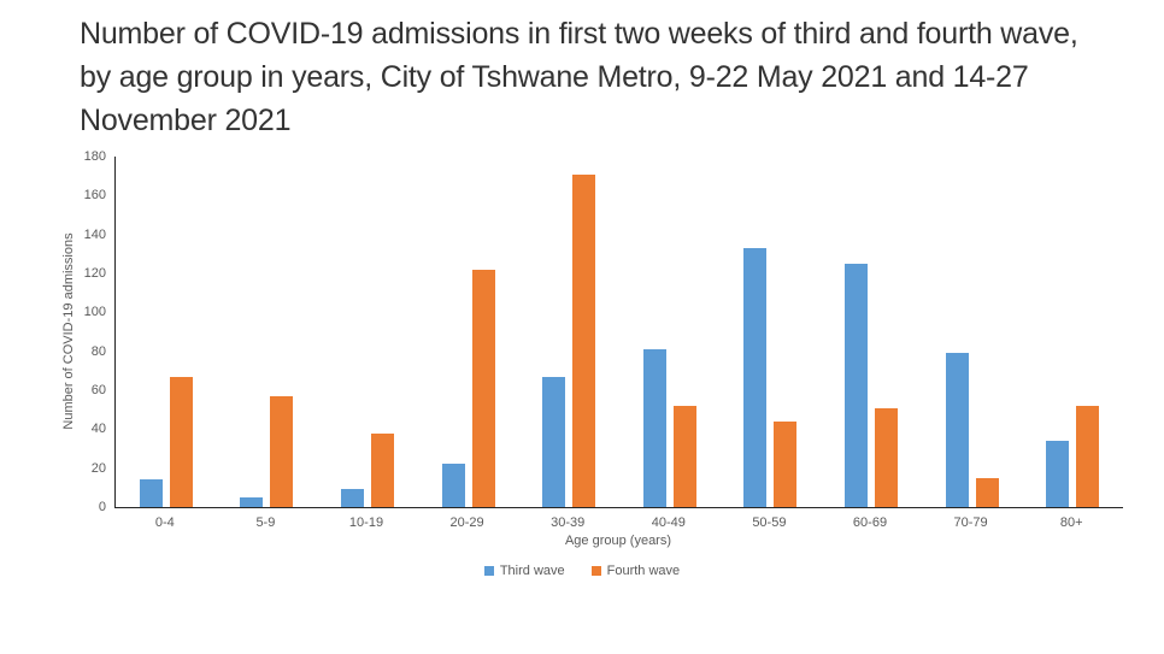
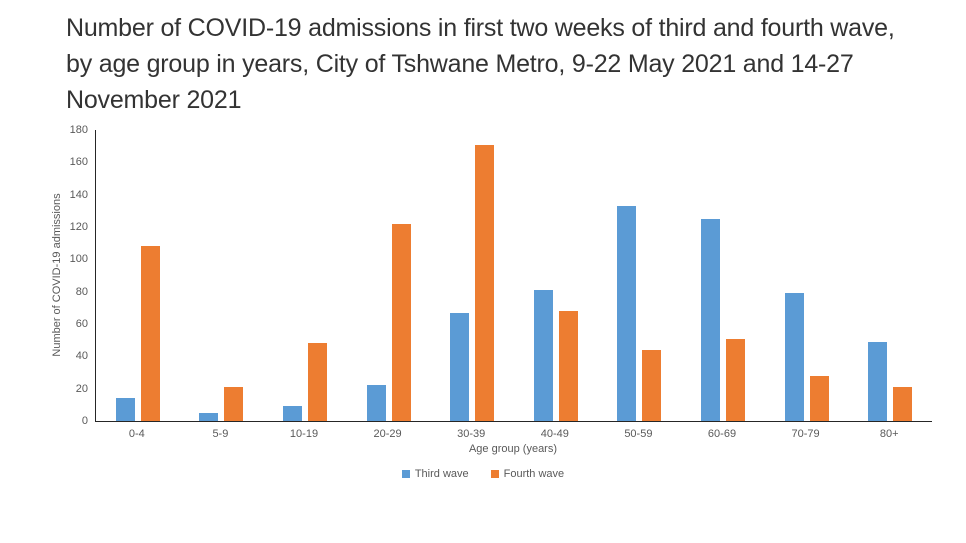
Fourth wave/0-4: 67 -> 108
Fourth wave/5-9: 57 -> 21
Fourth wave/10-19: 38 -> 48
Fourth wave/40-49: 52 -> 68
Fourth wave/70-79: 15 -> 28
Third wave/80+: 34 -> 49
Fourth wave/80+: 52 -> 21
